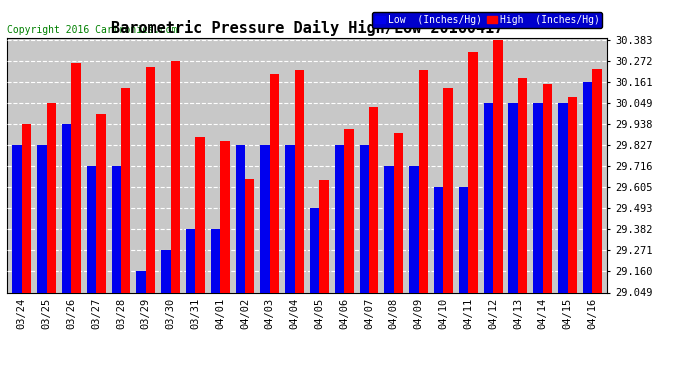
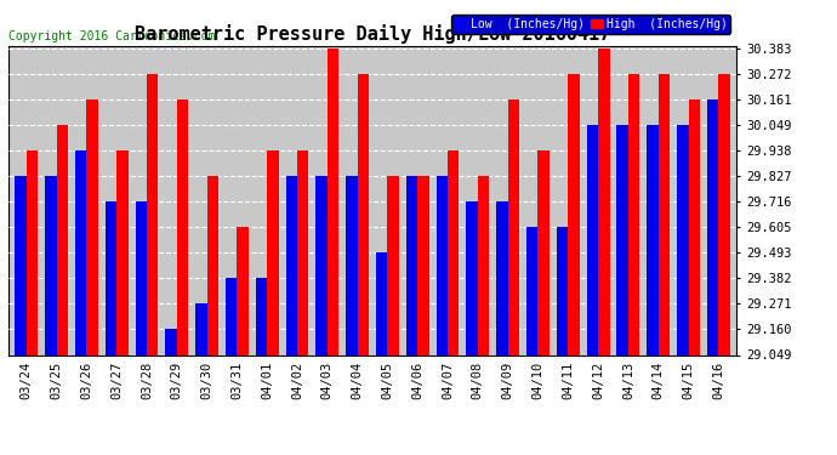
High (Inches/Hg)/03/26: 30.26 -> 30.16
High (Inches/Hg)/03/27: 29.99 -> 29.94
High (Inches/Hg)/03/28: 30.13 -> 30.27
High (Inches/Hg)/03/29: 30.24 -> 30.16
High (Inches/Hg)/03/30: 30.27 -> 29.83
High (Inches/Hg)/03/31: 29.87 -> 29.61
High (Inches/Hg)/04/01: 29.85 -> 29.94
High (Inches/Hg)/04/02: 29.65 -> 29.94
High (Inches/Hg)/04/03: 30.20 -> 30.38
High (Inches/Hg)/04/04: 30.22 -> 30.27
High (Inches/Hg)/04/05: 29.64 -> 29.83
High (Inches/Hg)/04/06: 29.91 -> 29.83
High (Inches/Hg)/04/07: 30.03 -> 29.94
High (Inches/Hg)/04/08: 29.89 -> 29.83
High (Inches/Hg)/04/09: 30.22 -> 30.16
High (Inches/Hg)/04/10: 30.13 -> 29.94
High (Inches/Hg)/04/11: 30.32 -> 30.27
High (Inches/Hg)/04/13: 30.18 -> 30.27
High (Inches/Hg)/04/14: 30.15 -> 30.27
High (Inches/Hg)/04/15: 30.08 -> 30.16
High (Inches/Hg)/04/16: 30.23 -> 30.27
